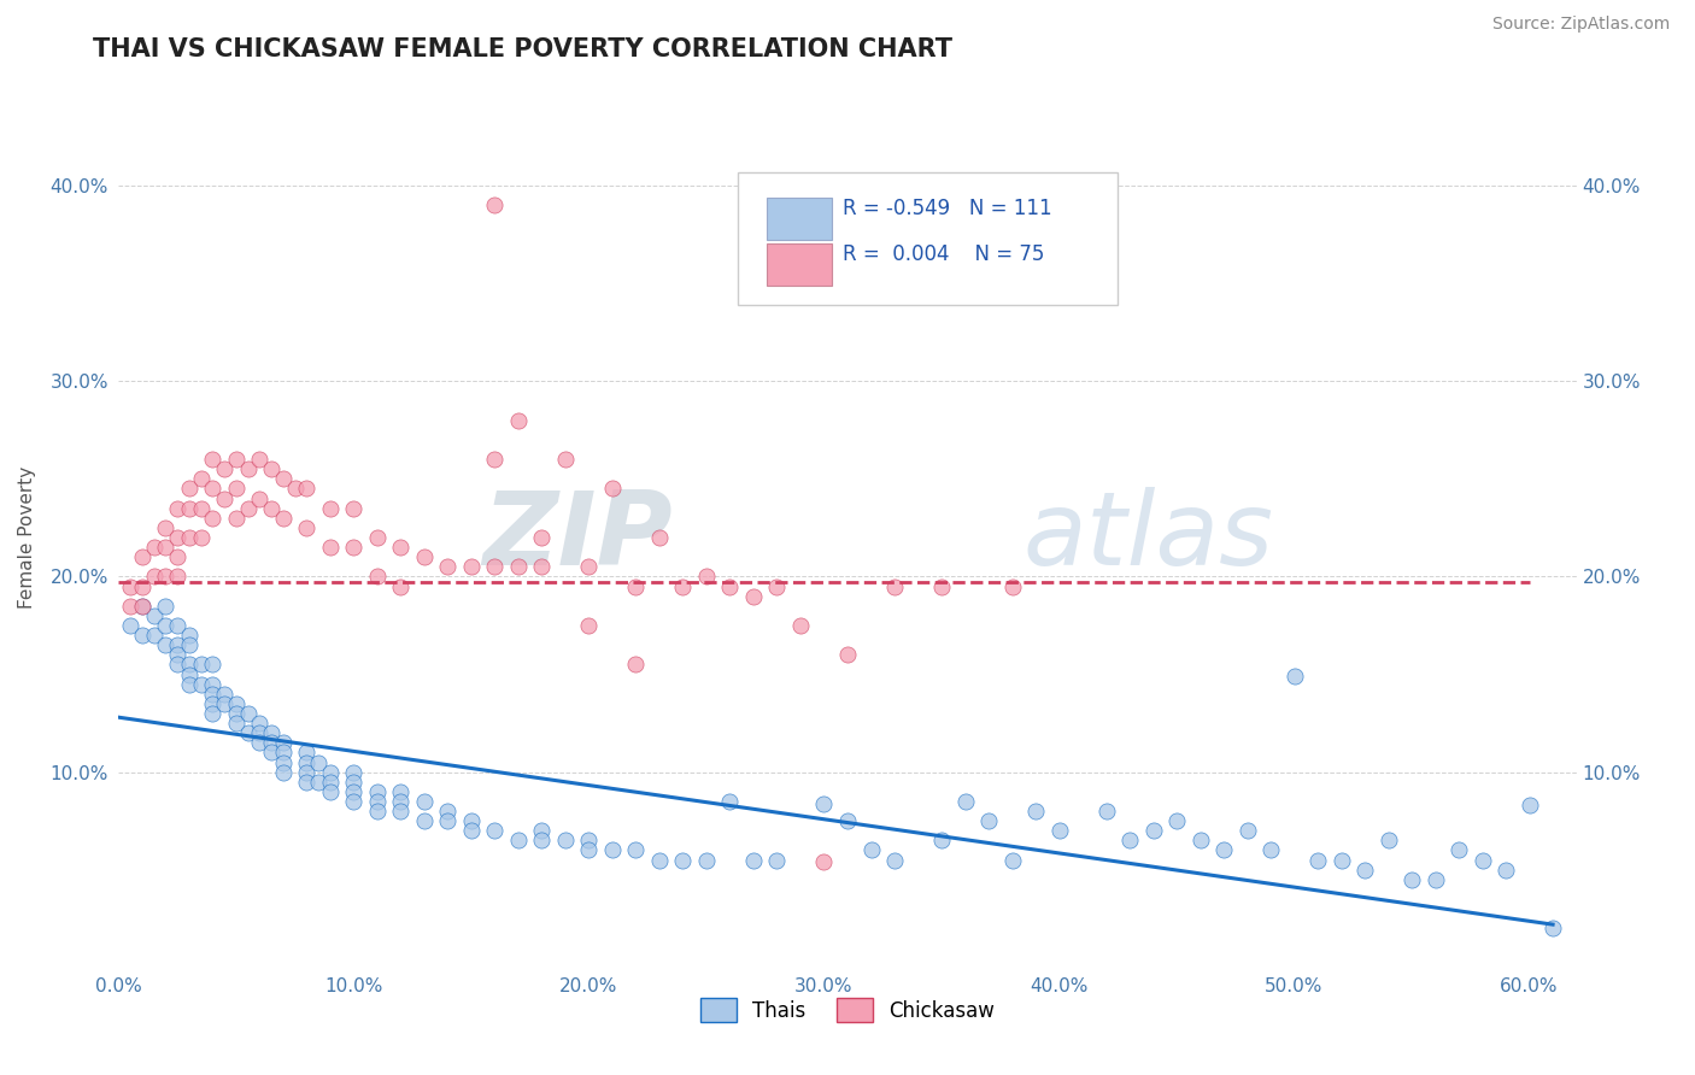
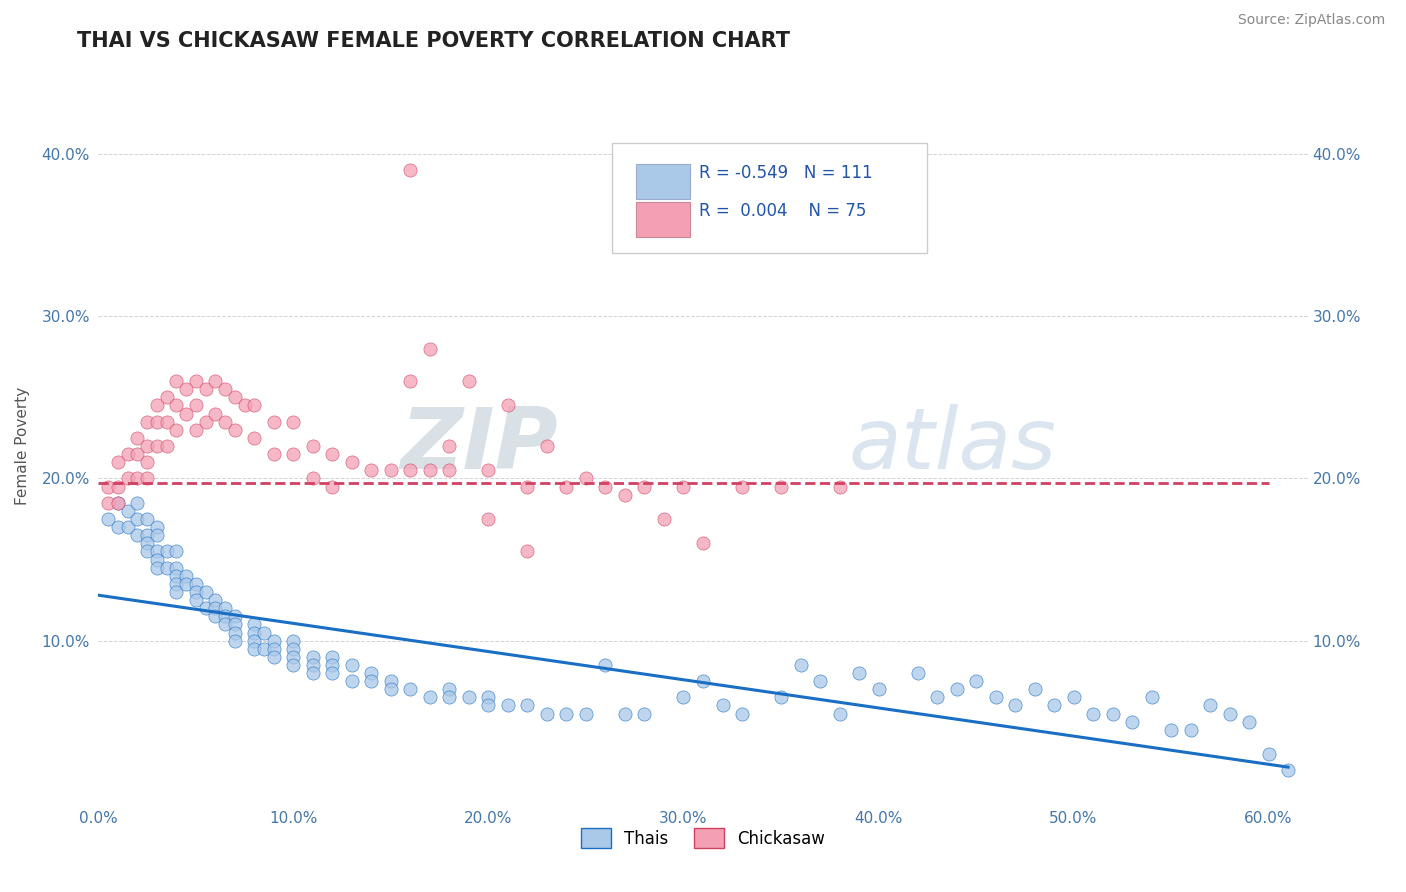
Thais/30.0%: 8.4% -> 6.5%
Chickasaw/30.0%: 5.4% -> 19.5%
Thais/50.0%: 14.9% -> 6.5%
Thais/60.0%: 8.3% -> 3.0%
